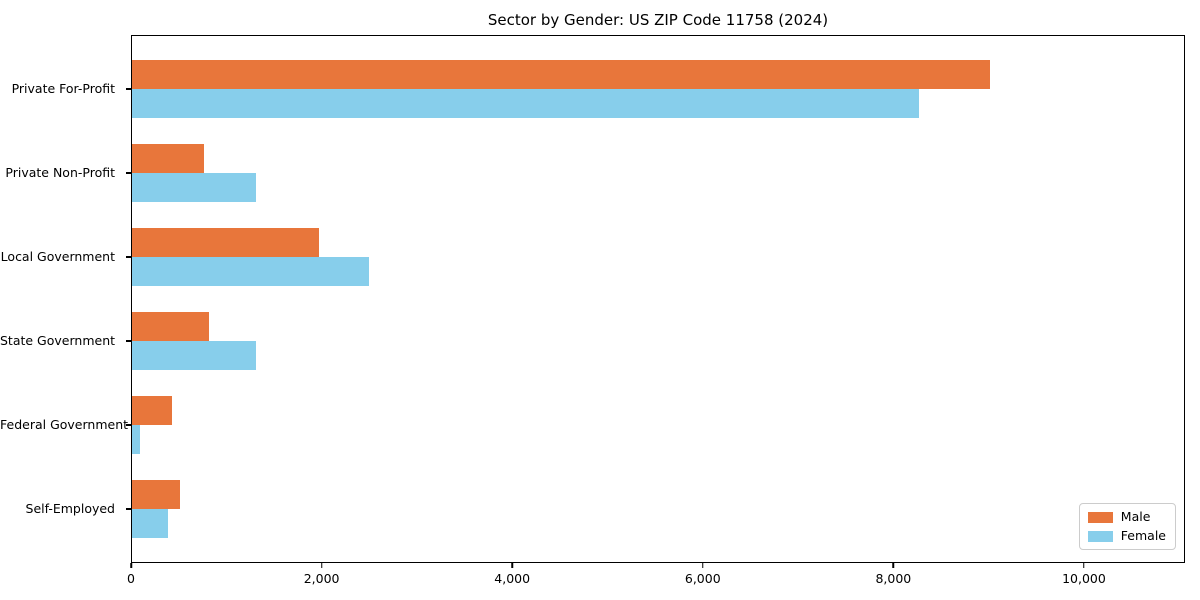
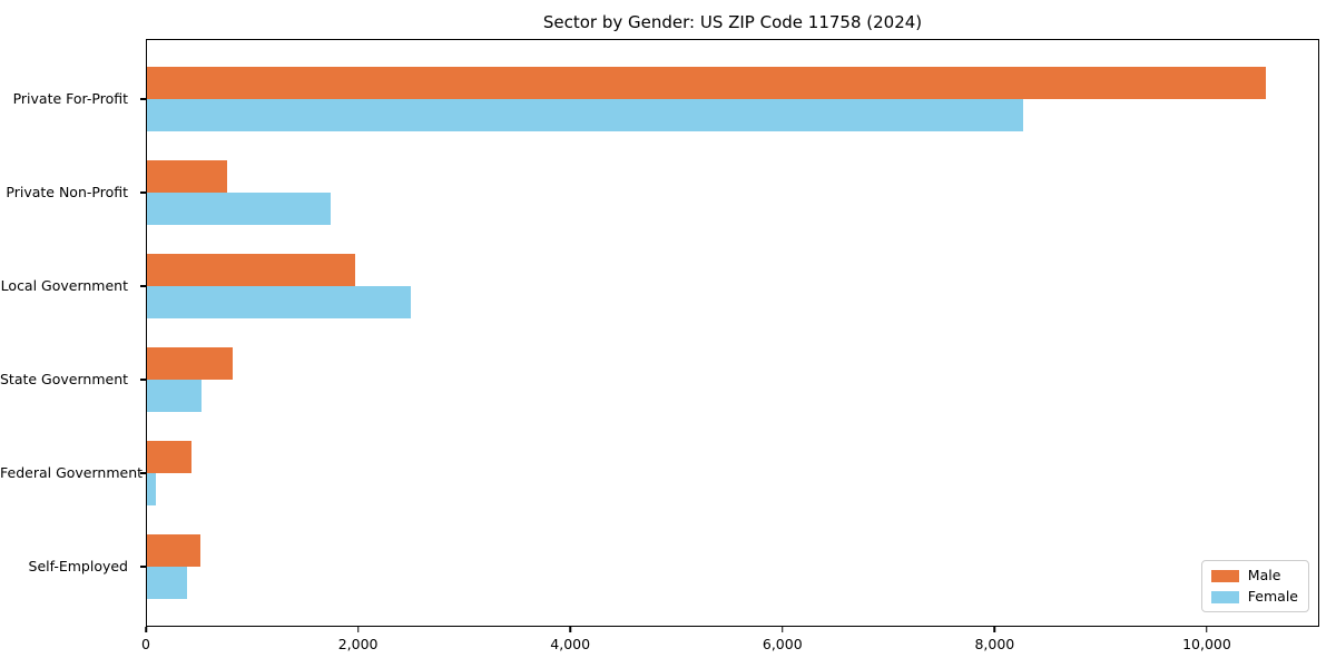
Male/Private For-Profit: 9000 -> 10600
Female/Private Non-Profit: 1300 -> 1700
Female/State Government: 1300 -> 500
